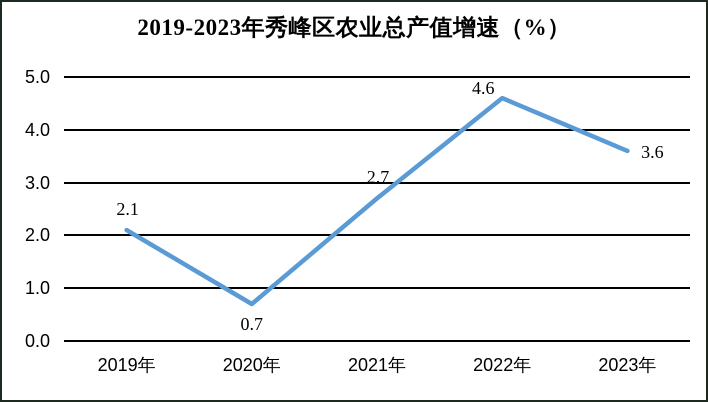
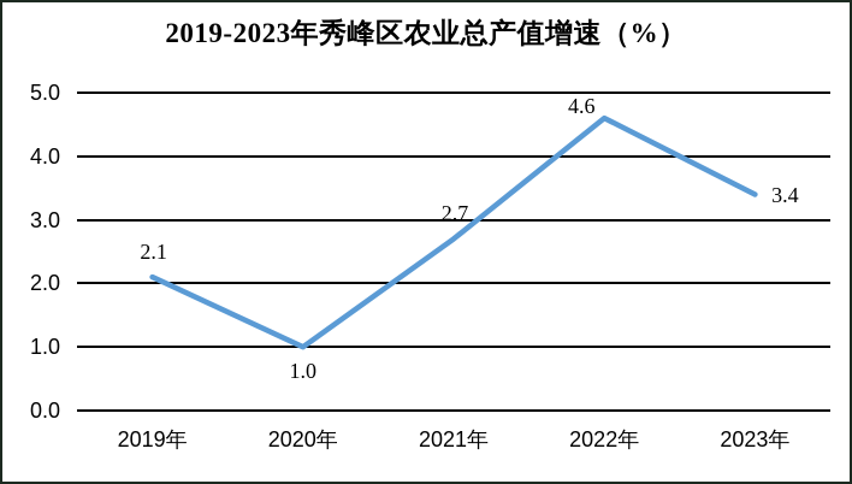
2020年: 0.7 -> 1.0
2023年: 3.6 -> 3.4
